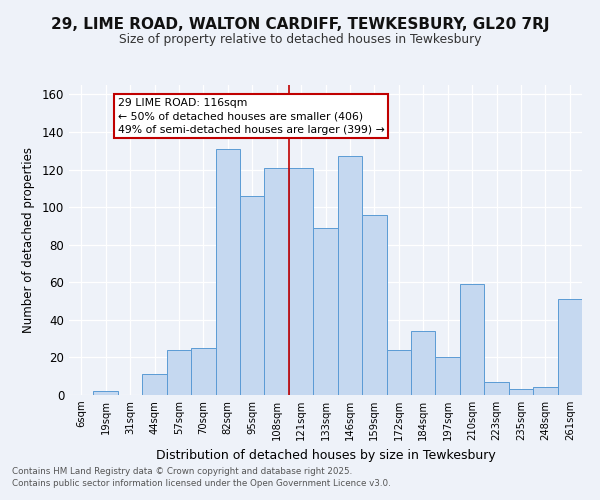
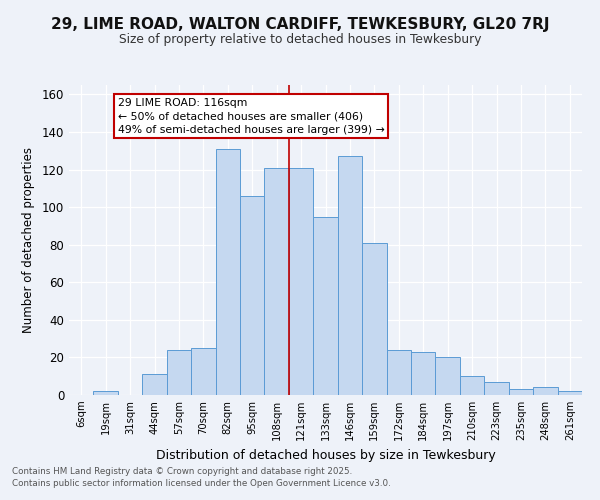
133sqm: 89 -> 95
159sqm: 96 -> 81
184sqm: 34 -> 23
210sqm: 59 -> 10
261sqm: 51 -> 2
